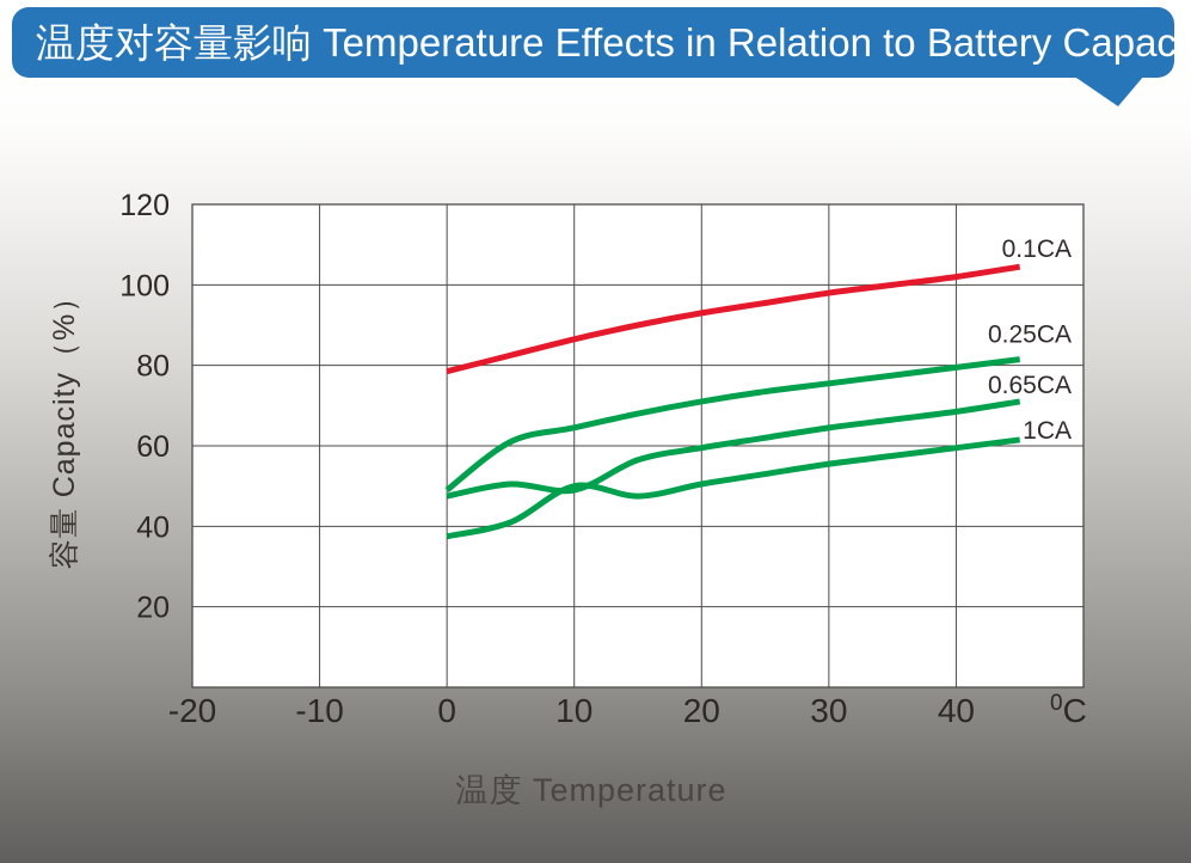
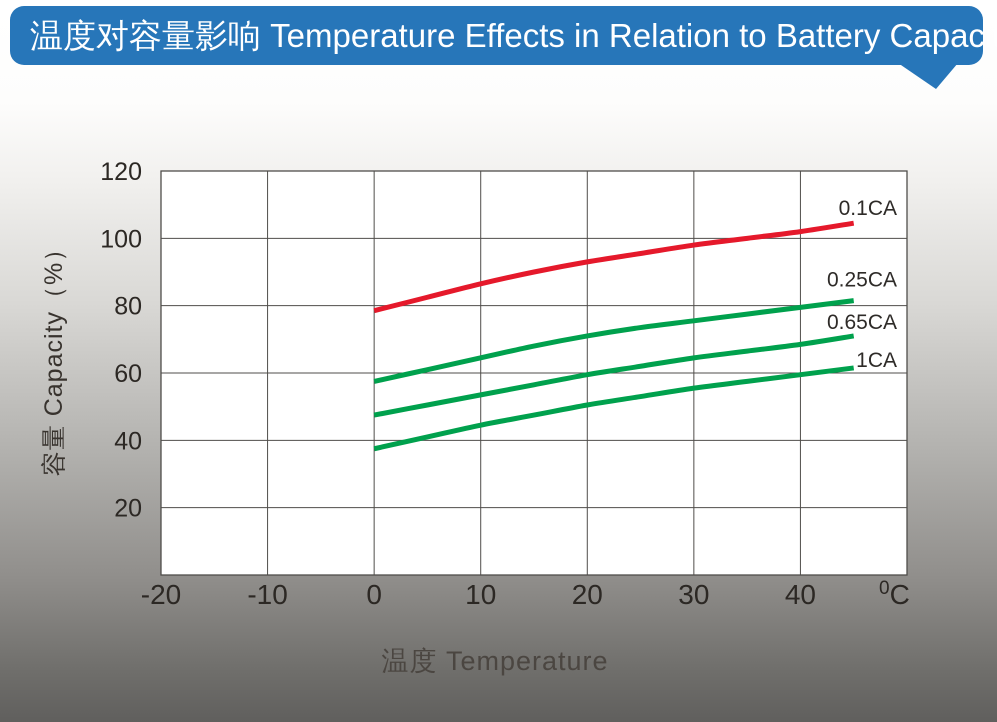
0.25CA/0: 49 -> 58
0.65CA/10: 49 -> 54
1CA/10: 50 -> 44
